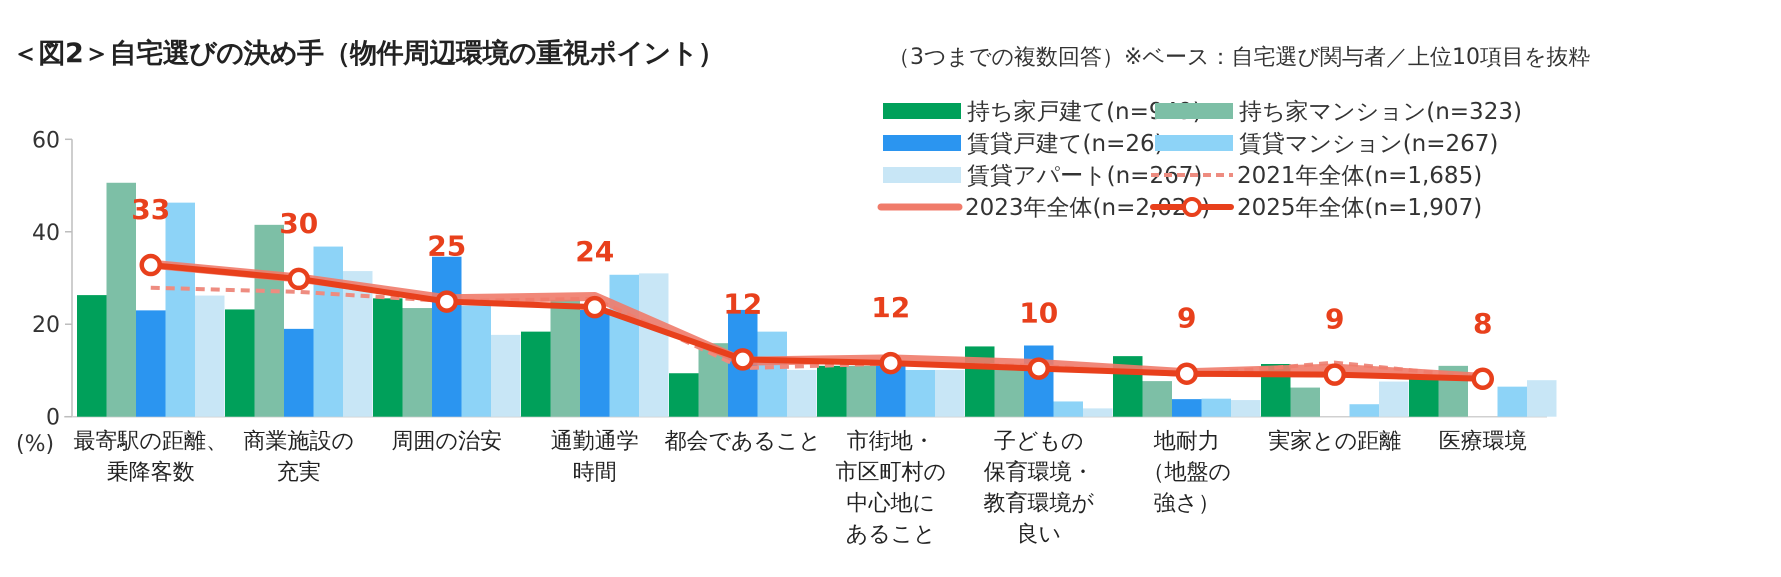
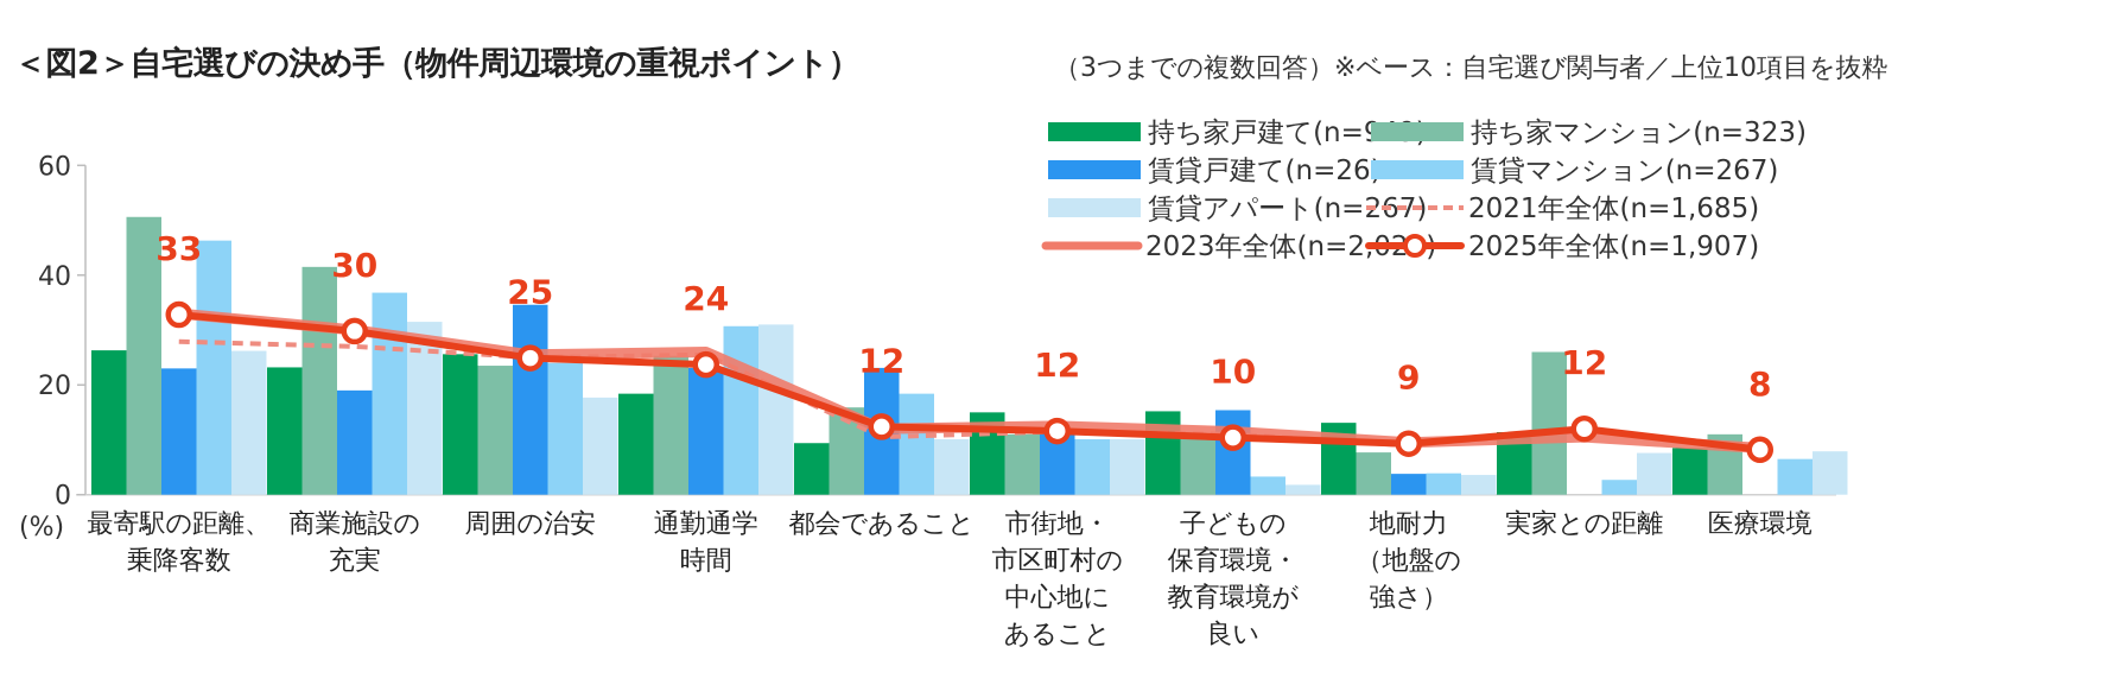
持ち家戸建て(n=949)/市街地・ 市区町村の 中心地に あること: 11 -> 15
持ち家マンション(n=323)/実家との距離: 6 -> 26
2025年全体(n=1,907)/実家との距離: 9 -> 12
